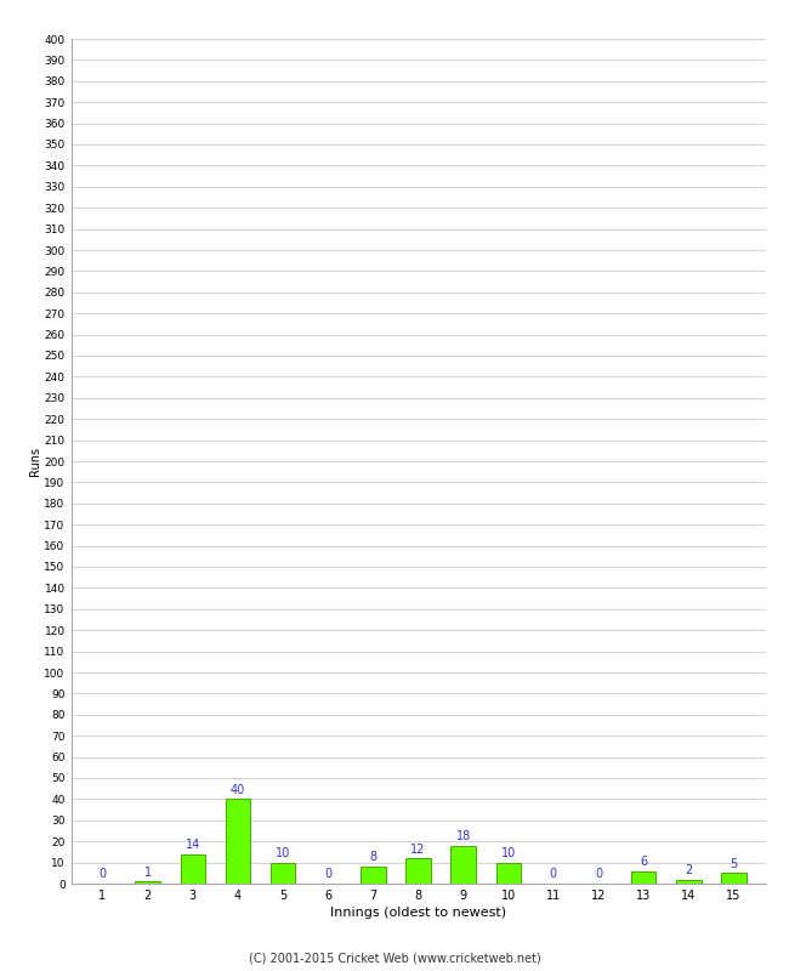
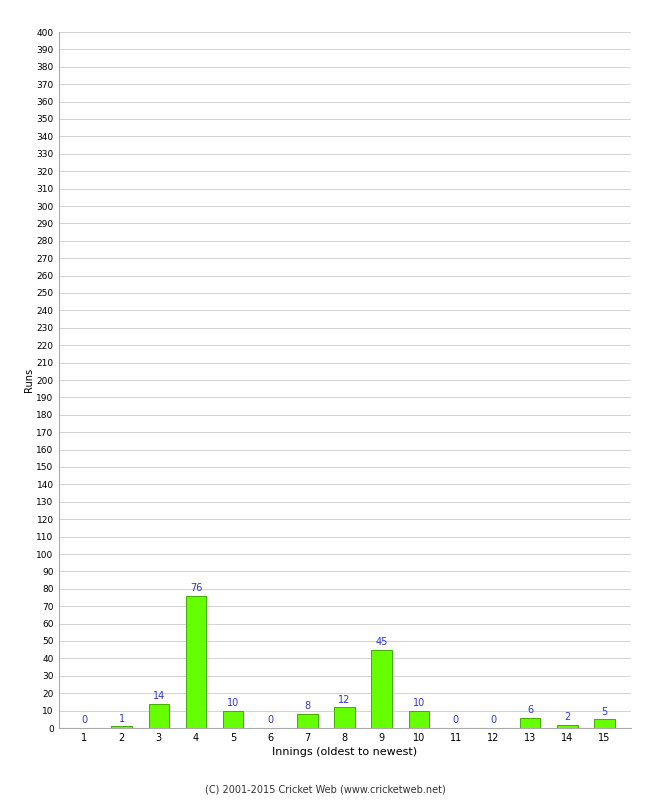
4: 40 -> 76
9: 18 -> 45
